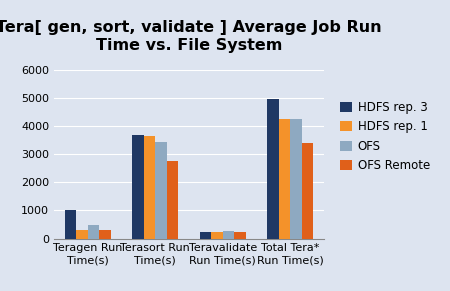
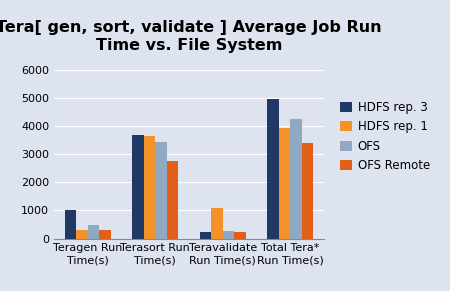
HDFS rep. 1/Teravalidate Run Time(s): 220 -> 1100
HDFS rep. 1/Total Tera* Run Time(s): 4250 -> 3950
